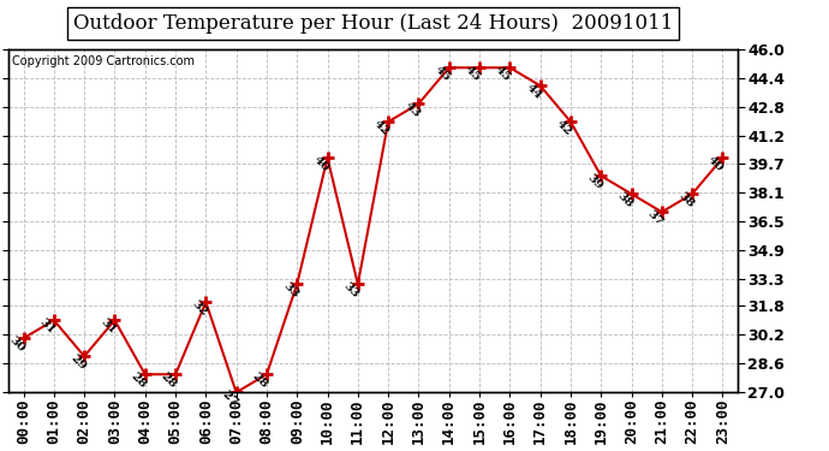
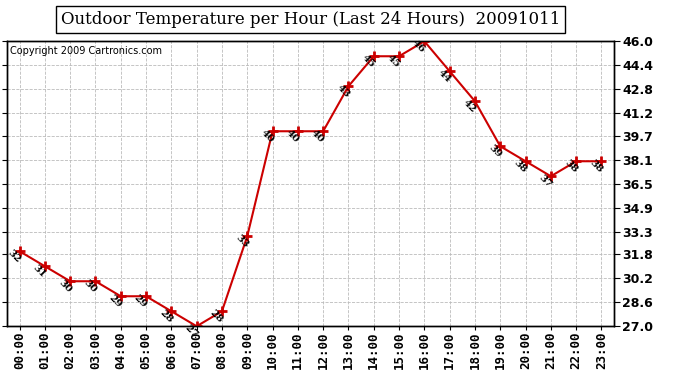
00:00: 30 -> 32
02:00: 29 -> 30
03:00: 31 -> 30
04:00: 28 -> 29
05:00: 28 -> 29
06:00: 32 -> 28
11:00: 33 -> 40
12:00: 42 -> 40
16:00: 45 -> 46
23:00: 40 -> 38
